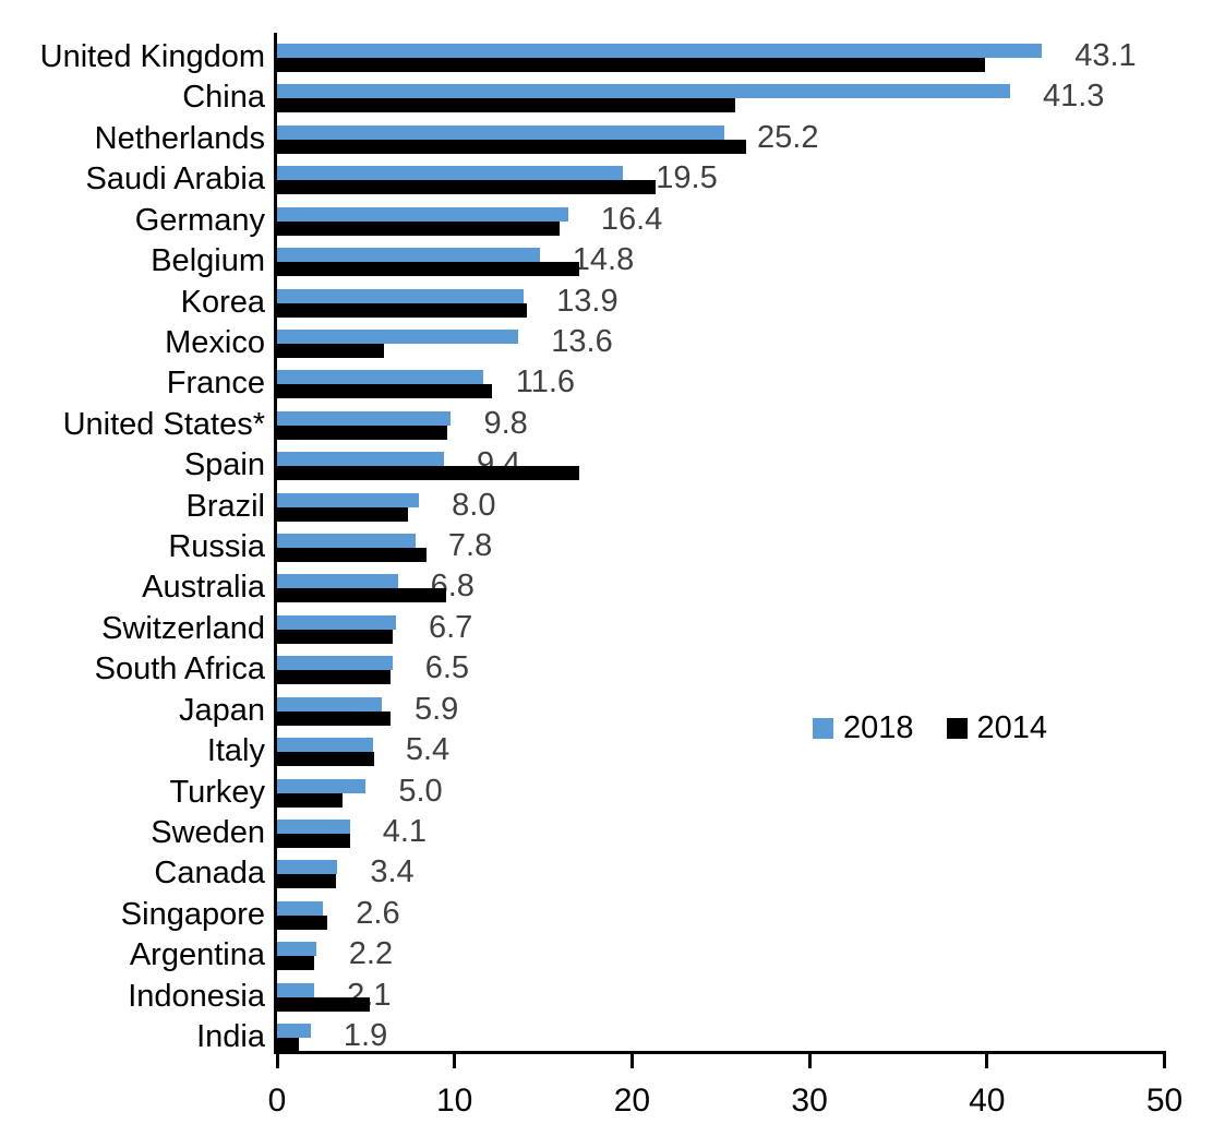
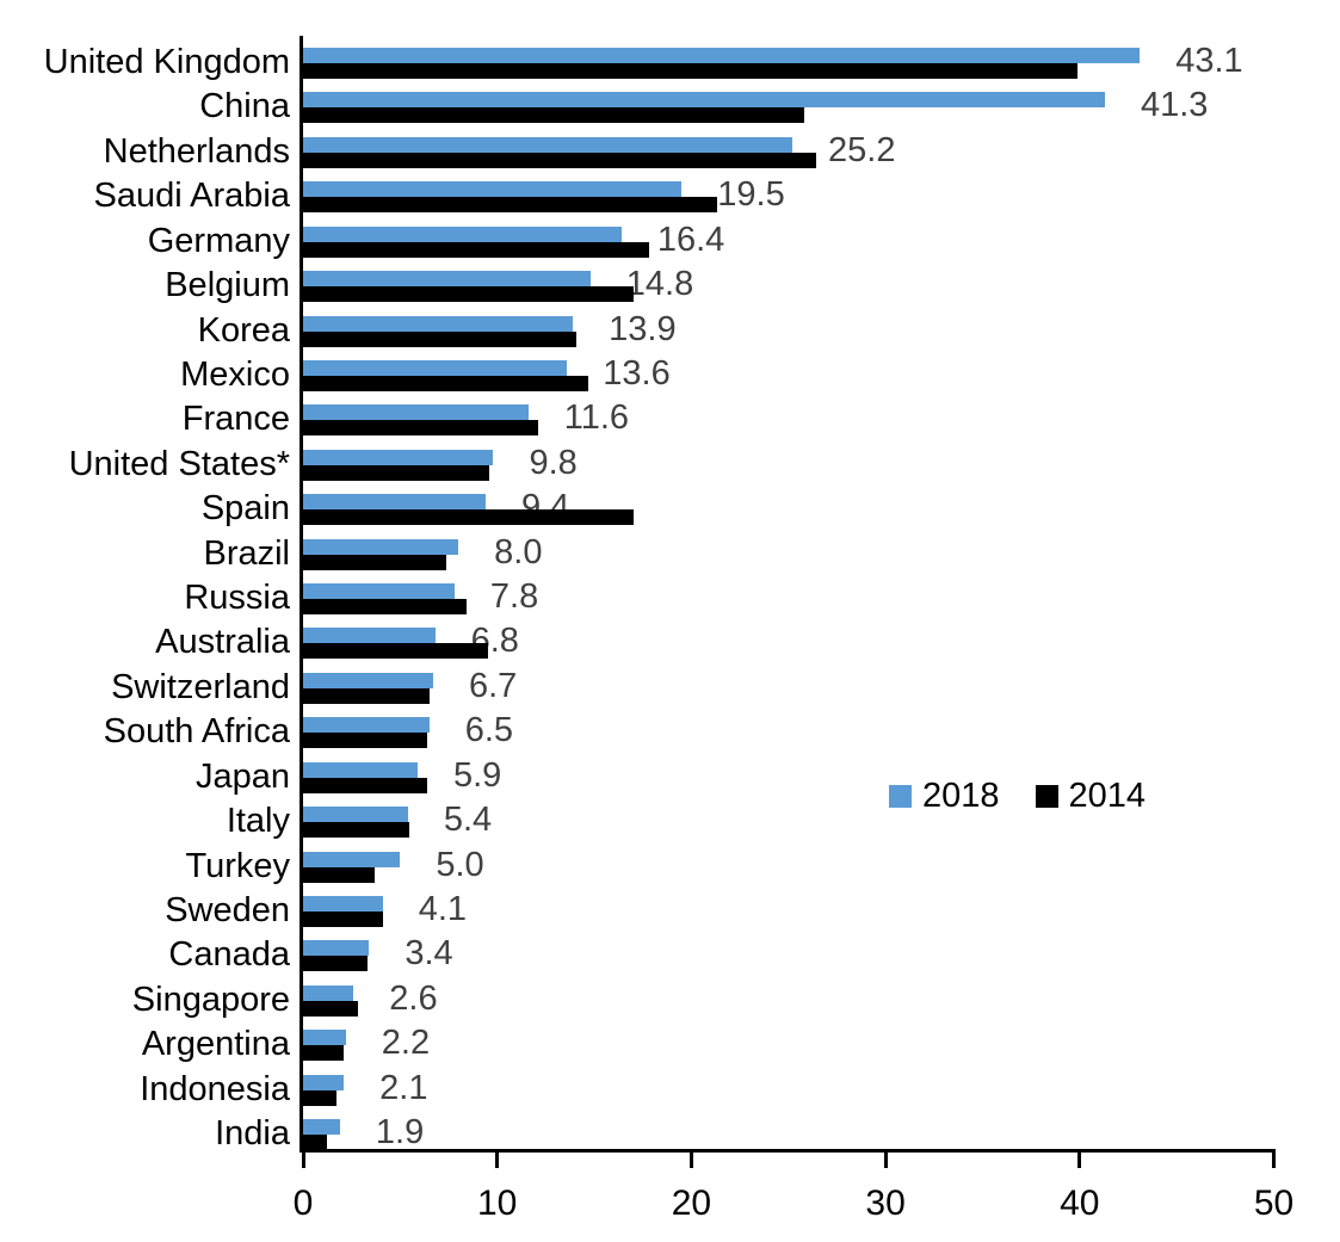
2014/Germany: 15.9 -> 17.8
2014/Mexico: 6.0 -> 14.7
2014/Indonesia: 5.2 -> 1.7
